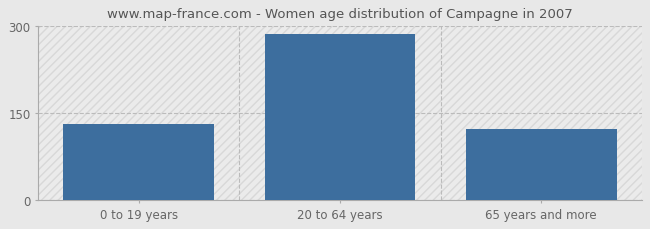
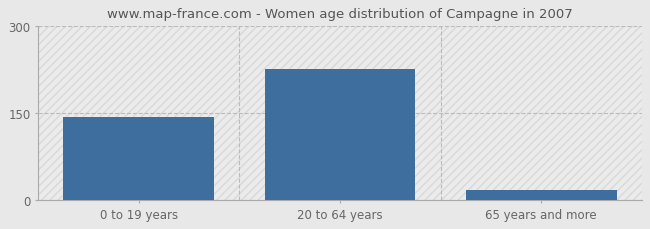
0 to 19 years: 130 -> 142
20 to 64 years: 285 -> 226
65 years and more: 122 -> 18
